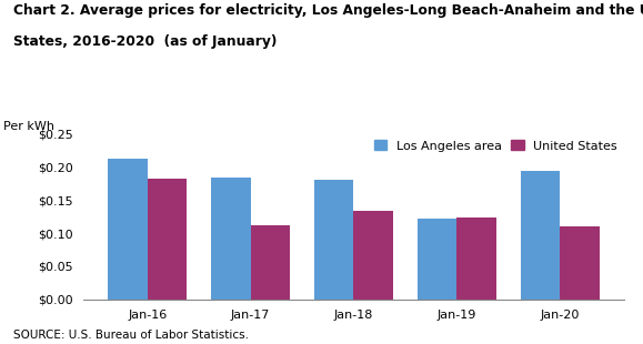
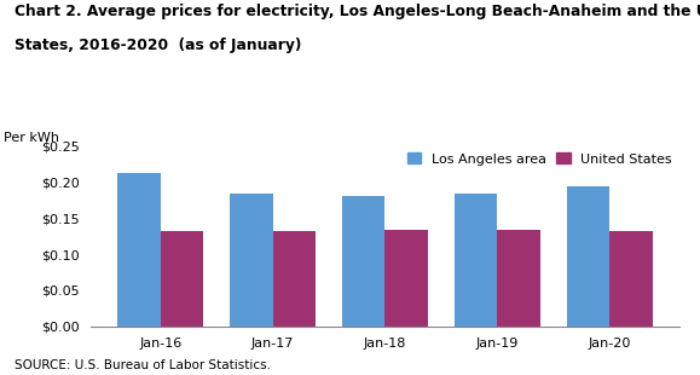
United States/Jan-16: $0.182 -> $0.132
United States/Jan-17: $0.112 -> $0.132
Los Angeles area/Jan-19: $0.122 -> $0.184
United States/Jan-19: $0.124 -> $0.134
United States/Jan-20: $0.110 -> $0.132
